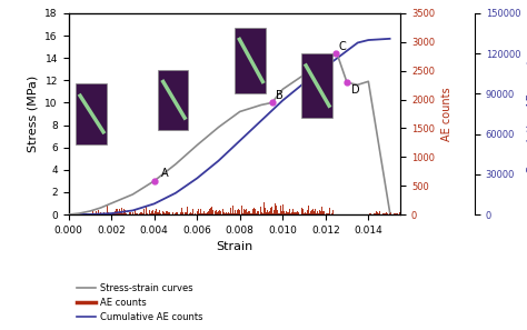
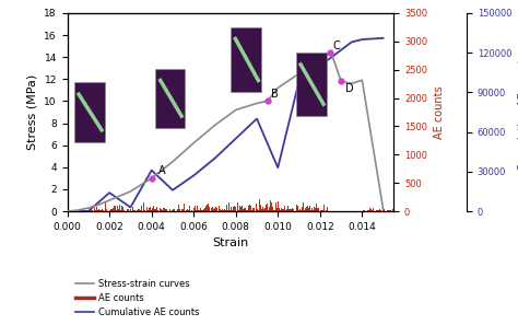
Cumulative AE counts/0.002: 1000 -> 14000
Cumulative AE counts/0.004: 8000 -> 31000
Cumulative AE counts/0.010: 85000 -> 33000
